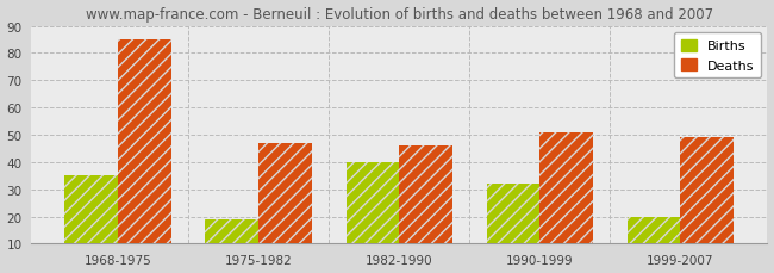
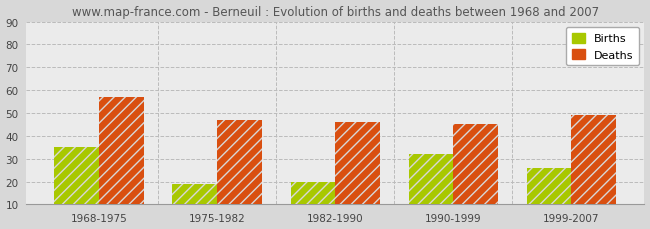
Deaths/1968-1975: 85 -> 57
Births/1982-1990: 40 -> 20
Deaths/1990-1999: 51 -> 45
Births/1999-2007: 20 -> 26
